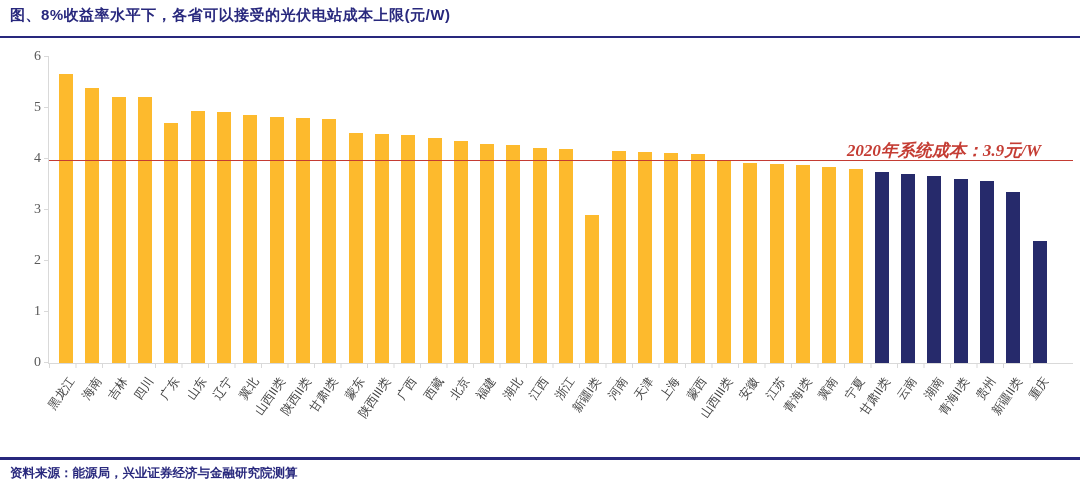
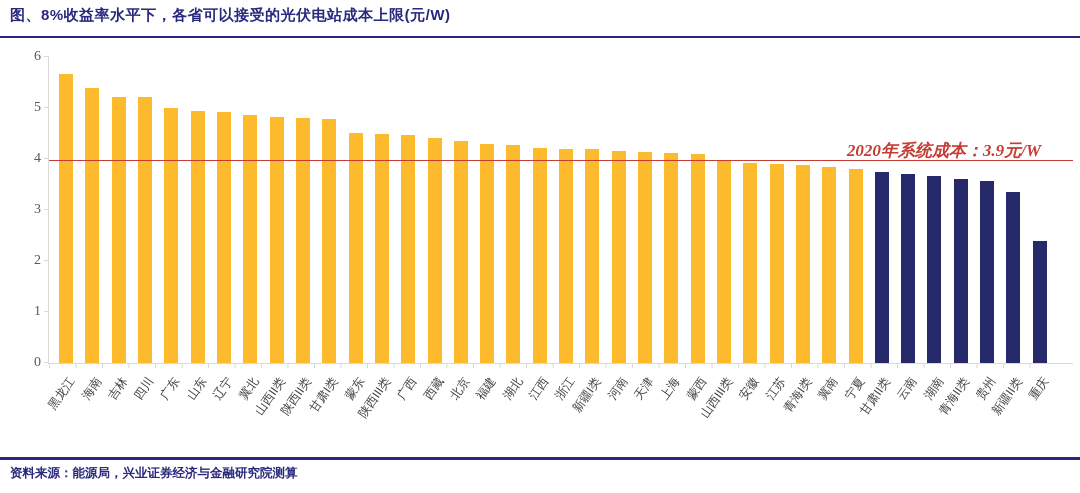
广东: 4.7 -> 5.0
新疆I类: 2.9 -> 4.2
